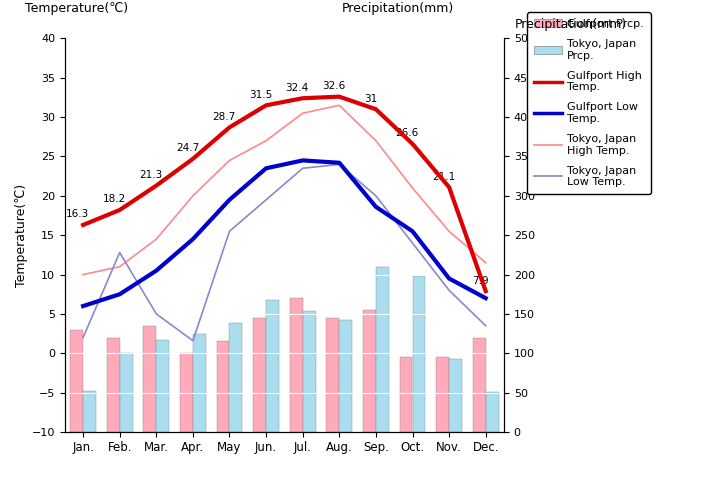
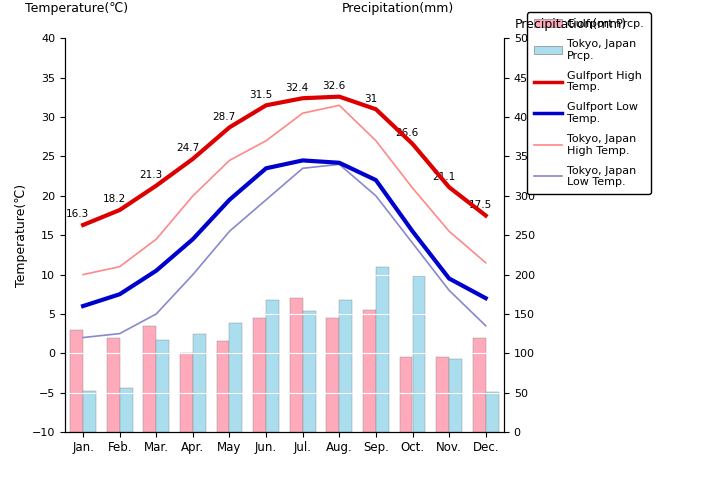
Tokyo, Japan Low Temp./Feb.: 12.8 -> 2.5
Tokyo, Japan Prcp./Feb.: 100 -> 56
Tokyo, Japan Low Temp./Apr.: 1.6 -> 10.0
Tokyo, Japan Prcp./Aug.: 142 -> 168
Gulfport Low Temp./Sep.: 18.6 -> 22.0
Gulfport High Temp./Dec.: 7.9 -> 17.5
